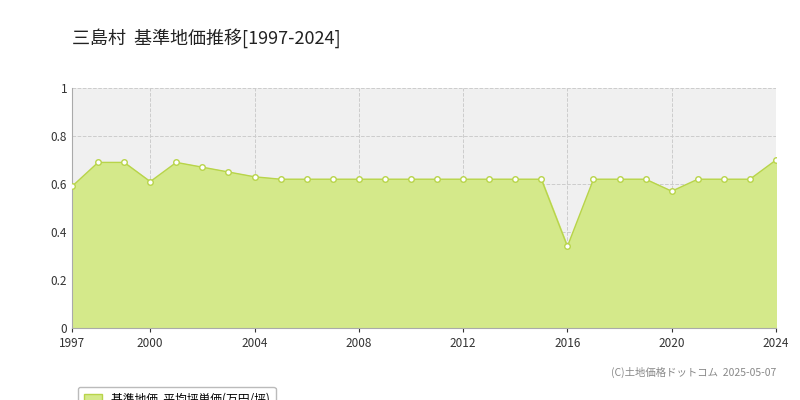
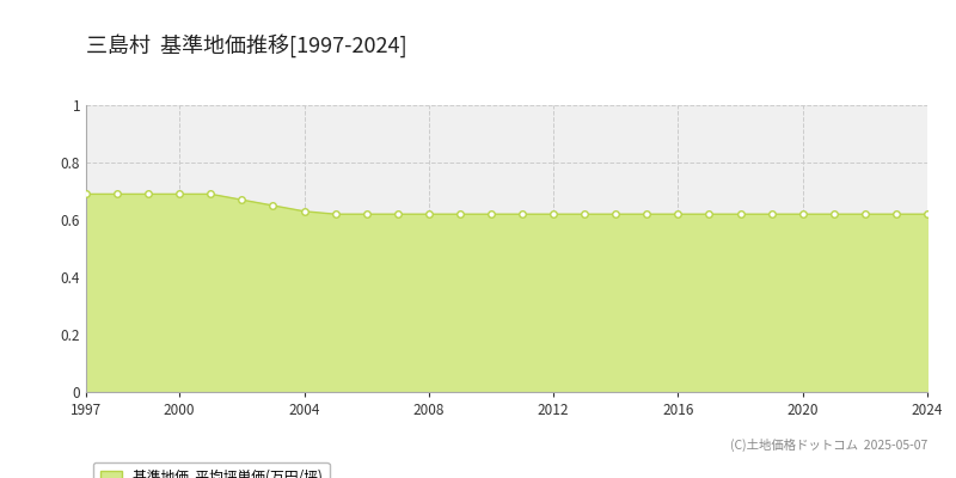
1997: 0.59 -> 0.69
2000: 0.61 -> 0.69
2016: 0.34 -> 0.62
2020: 0.57 -> 0.62
2024: 0.70 -> 0.62
